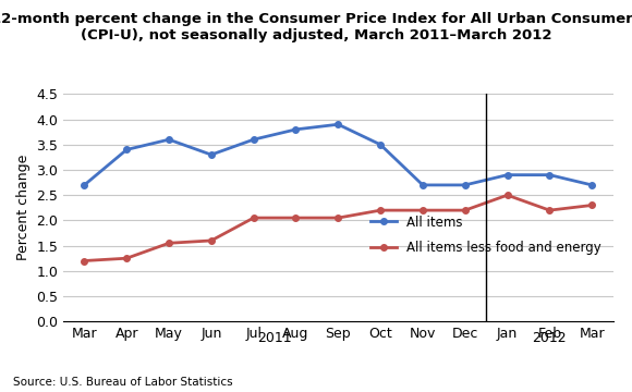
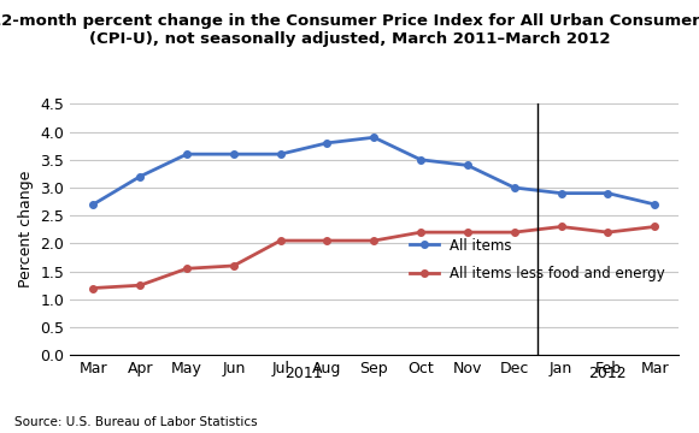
All items/Apr: 3.4 -> 3.2
All items/Jun: 3.3 -> 3.6
All items/Nov: 2.7 -> 3.4
All items/Dec: 2.7 -> 3.0
All items less food and energy/Jan: 2.50 -> 2.30
